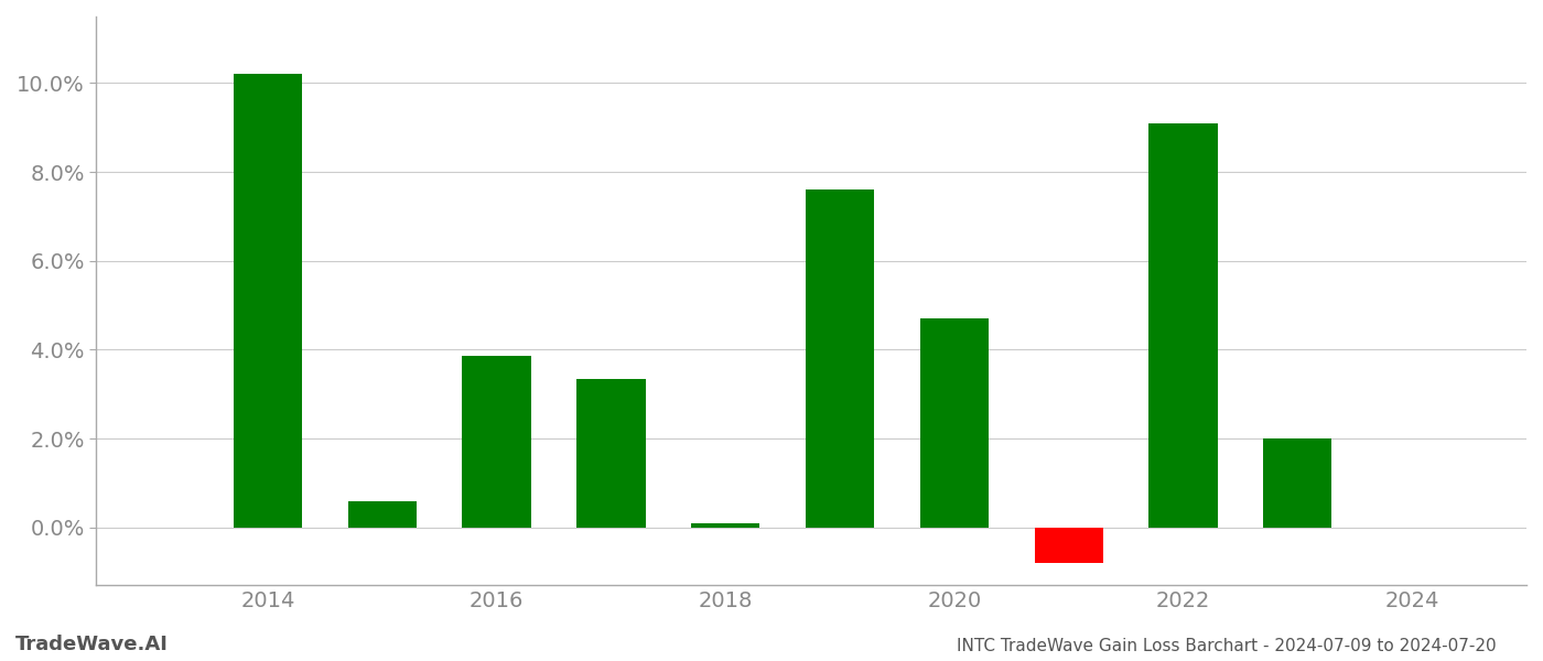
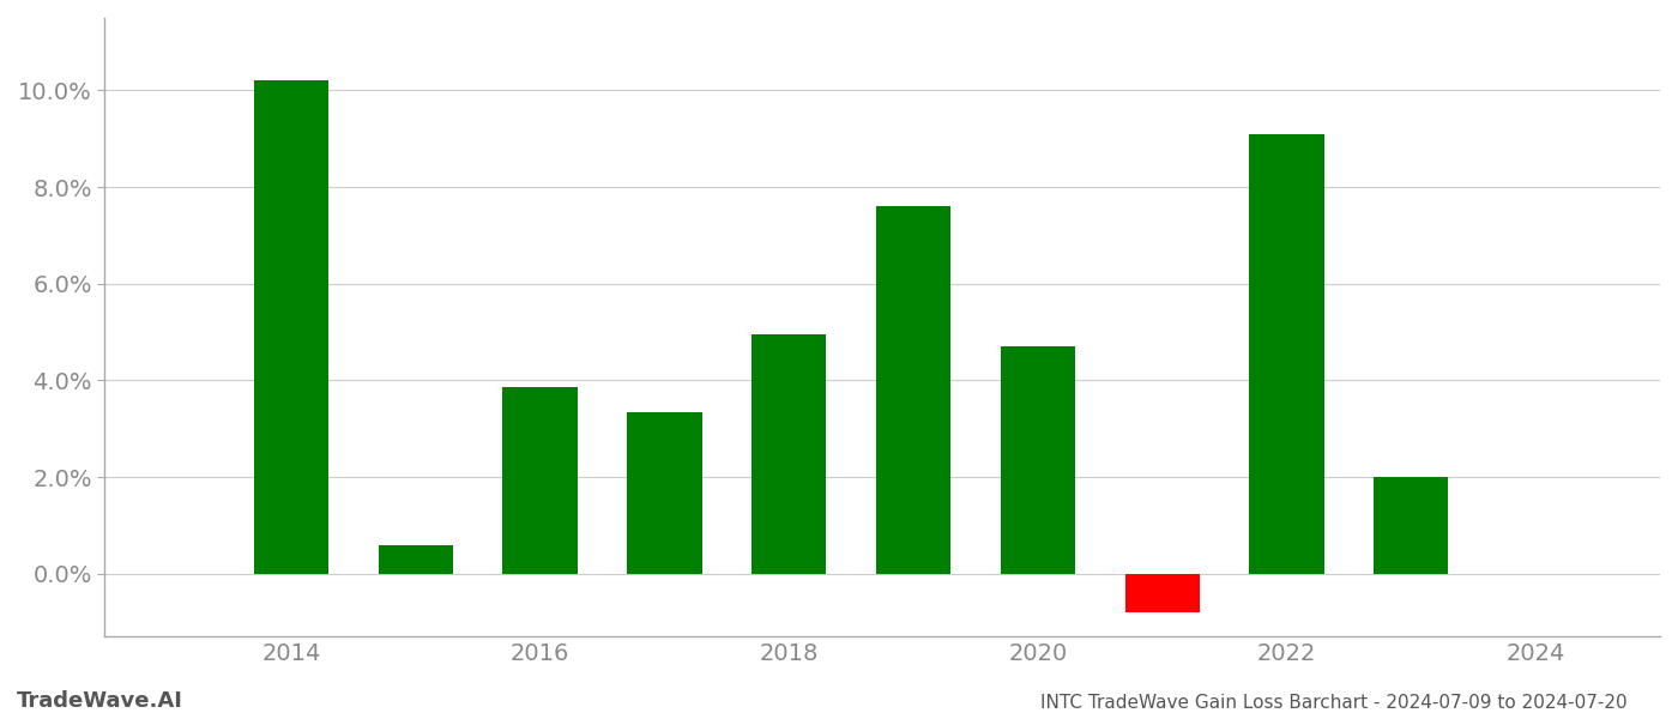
2018: 0.10% -> 4.95%
